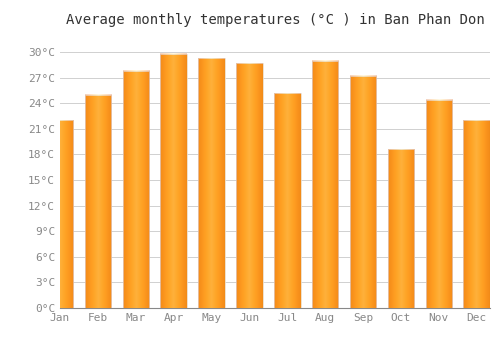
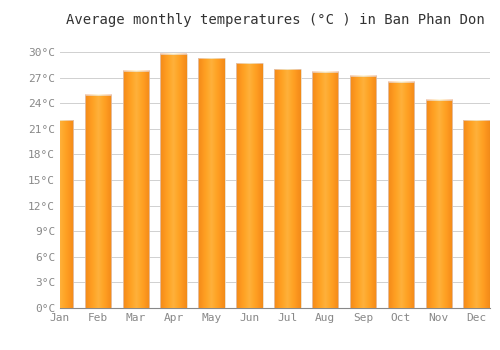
Jul: 25.2°C -> 28.0°C
Aug: 29.0°C -> 27.7°C
Oct: 18.6°C -> 26.5°C
